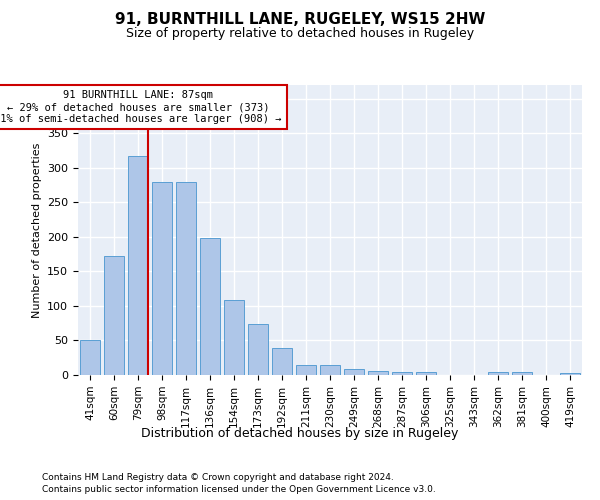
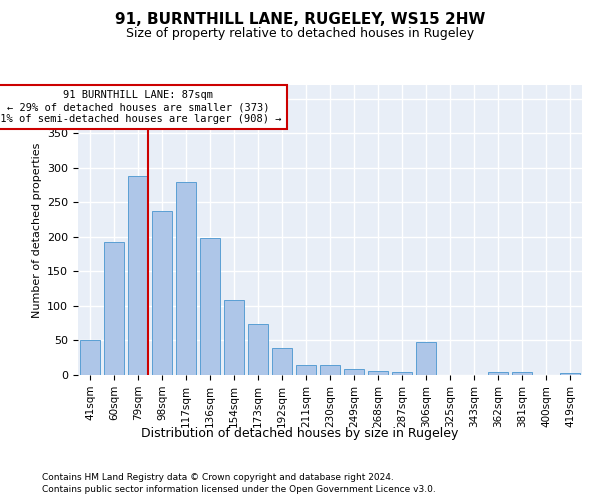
60sqm: 173 -> 192
79sqm: 317 -> 288
98sqm: 280 -> 238
306sqm: 4 -> 48
